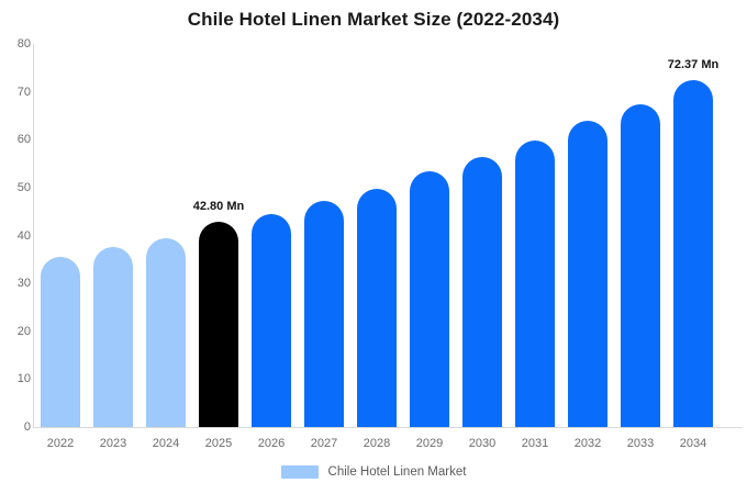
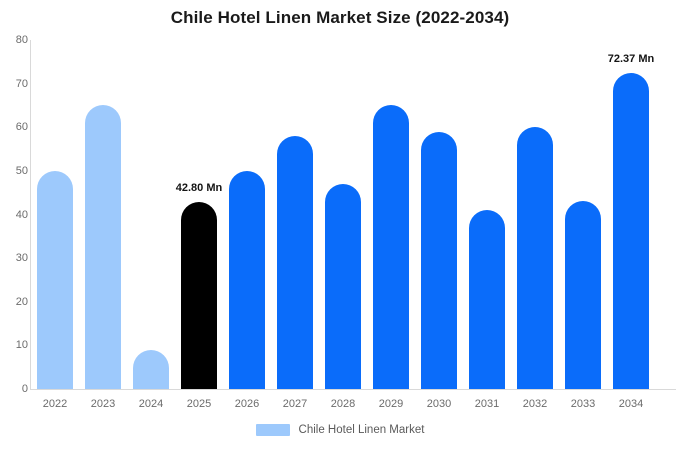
2022: 36 -> 50
2023: 38 -> 65
2024: 39 -> 9
2026: 44 -> 50
2027: 47 -> 58
2028: 50 -> 47
2029: 53 -> 65
2030: 56 -> 59
2031: 60 -> 41
2032: 64 -> 60
2033: 67 -> 43
